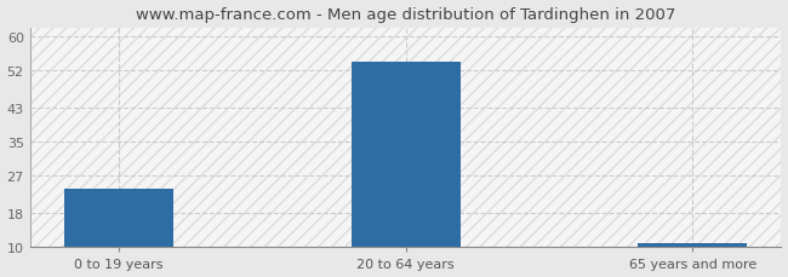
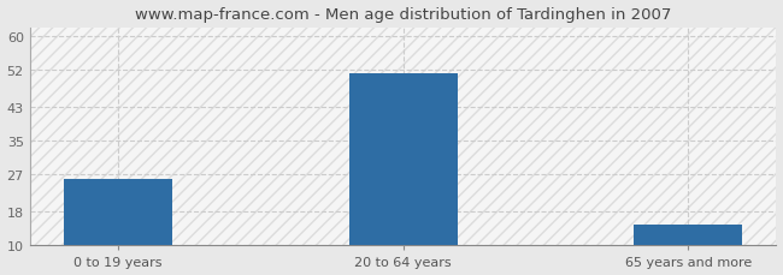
0 to 19 years: 24 -> 26
20 to 64 years: 54 -> 51
65 years and more: 11 -> 15
